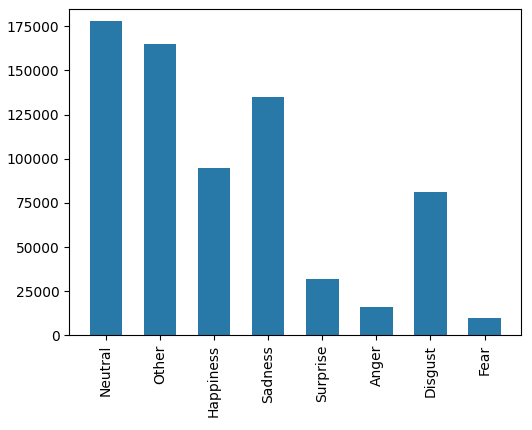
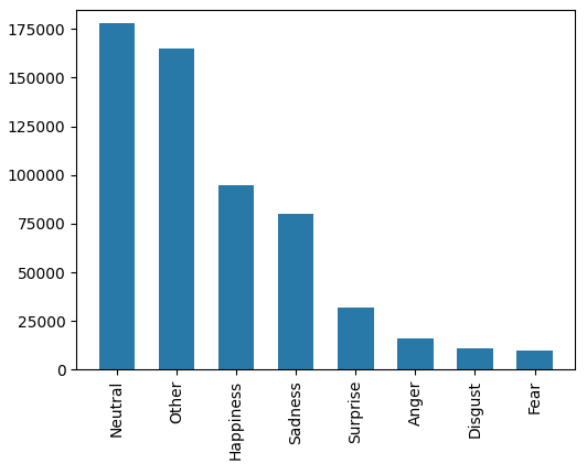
Sadness: 135000 -> 80000
Disgust: 81000 -> 11000
